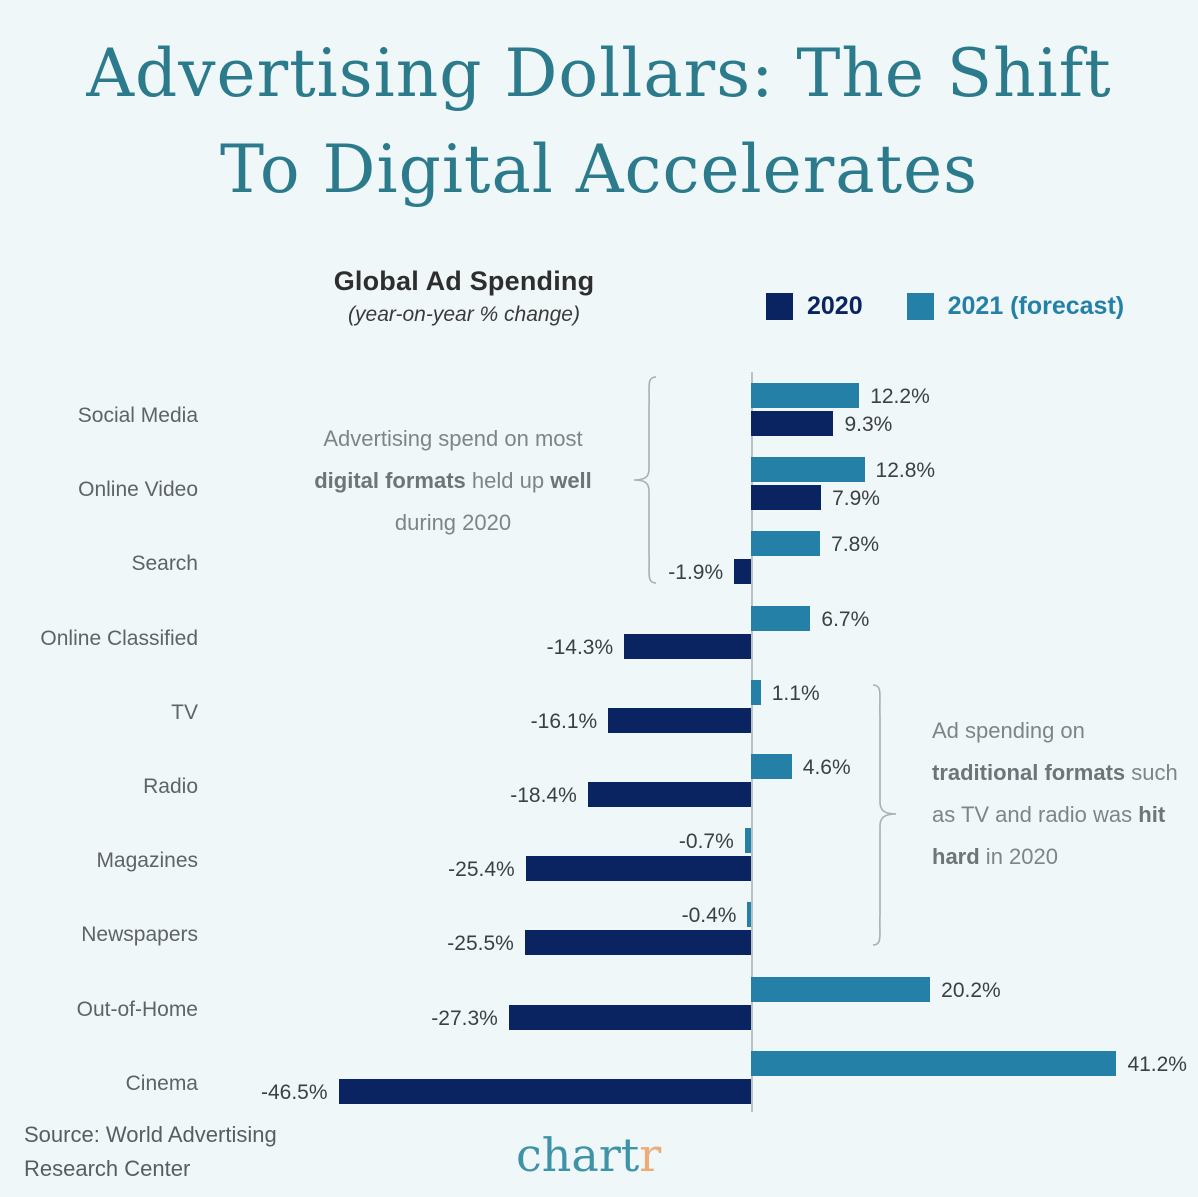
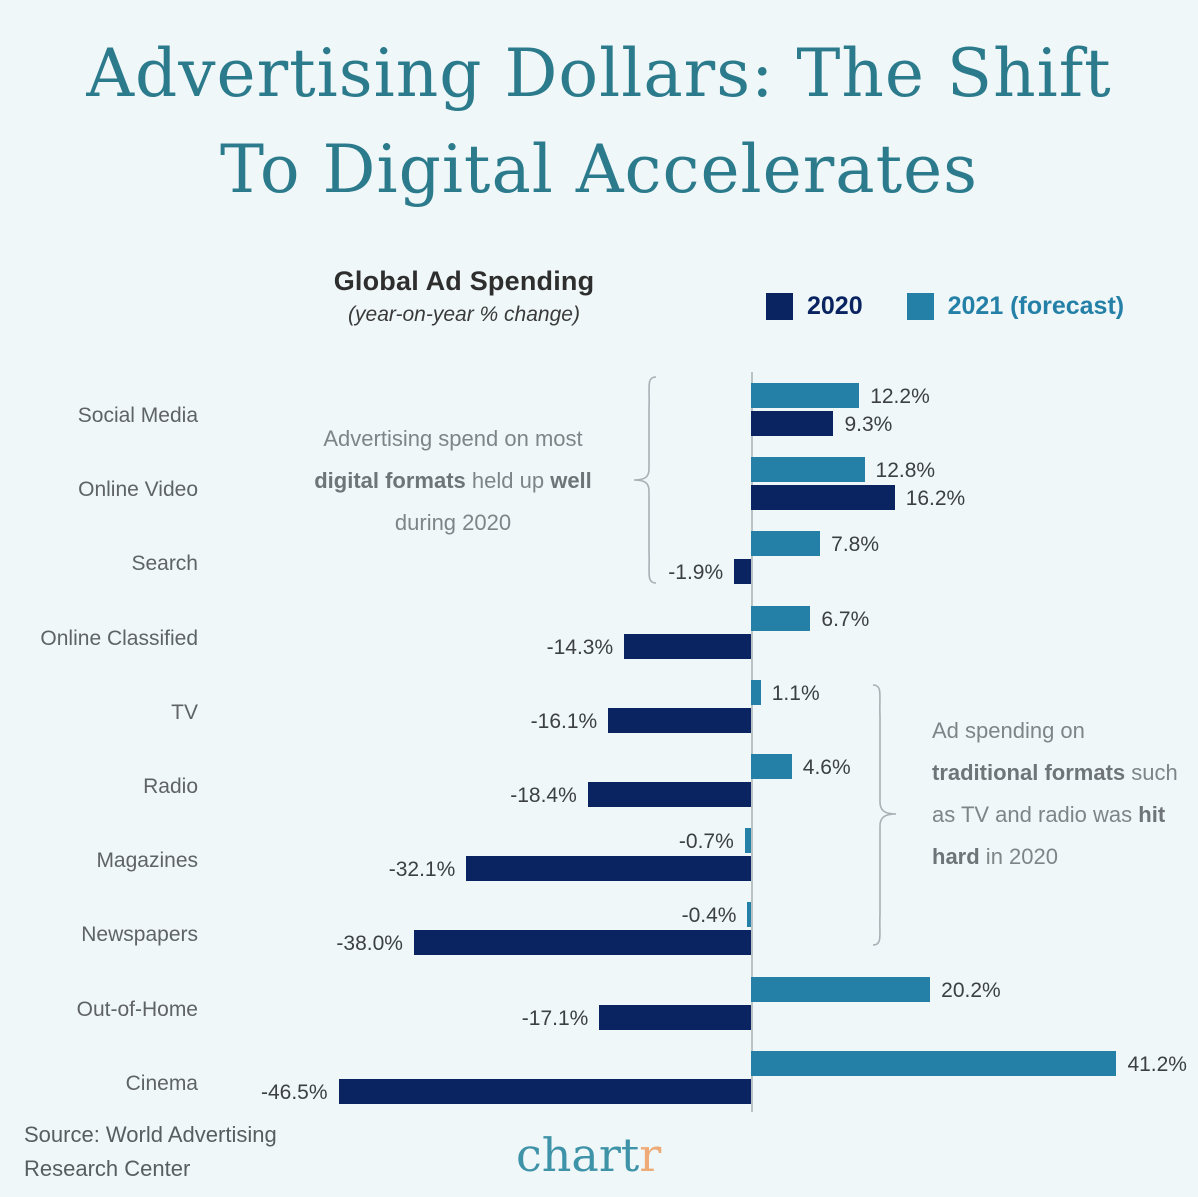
2020/Online Video: 7.9% -> 16.2%
2020/Magazines: -25.4% -> -32.1%
2020/Newspapers: -25.5% -> -38.0%
2020/Out-of-Home: -27.3% -> -17.1%
